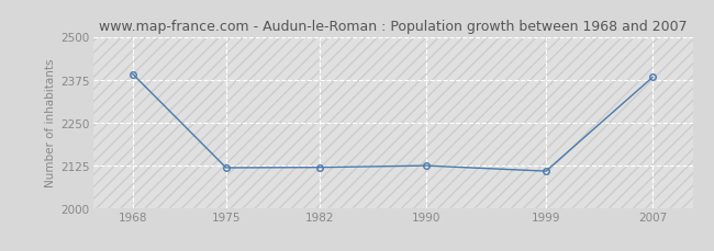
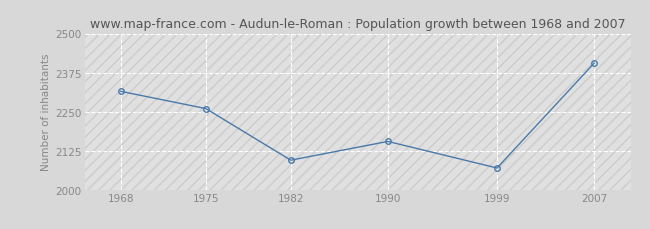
1968: 2391 -> 2315
1975: 2118 -> 2260
1982: 2119 -> 2095
1990: 2124 -> 2155
1999: 2108 -> 2070
2007: 2382 -> 2405
